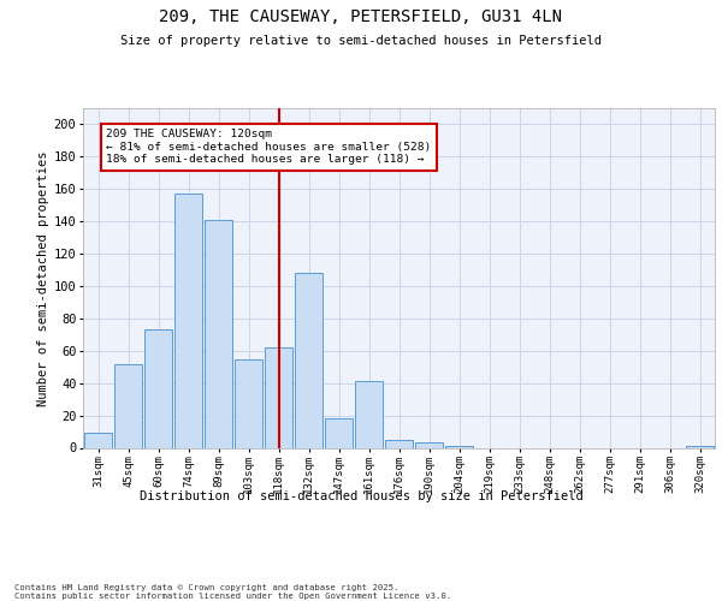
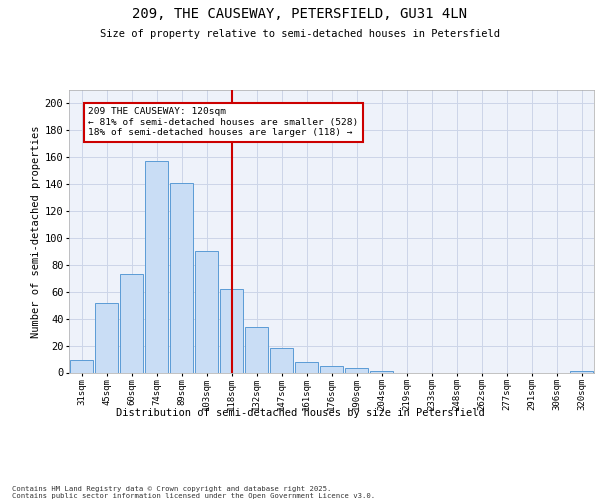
103sqm: 55 -> 90
132sqm: 108 -> 34
161sqm: 41 -> 8
